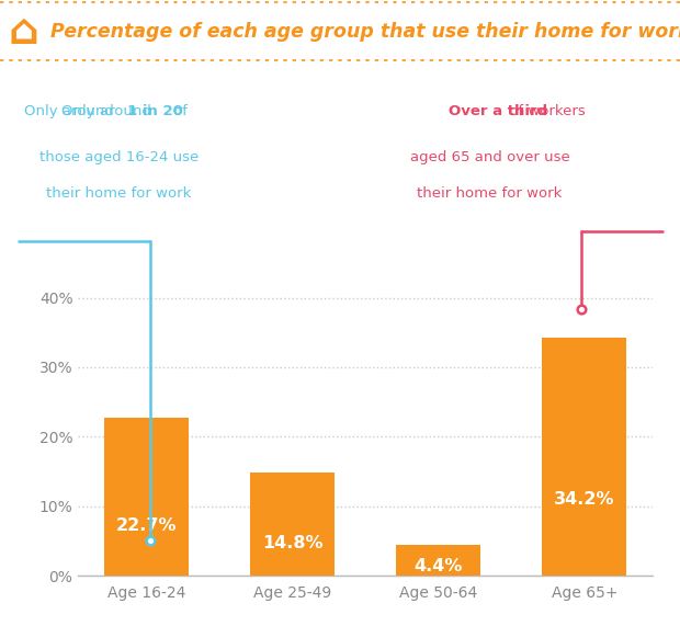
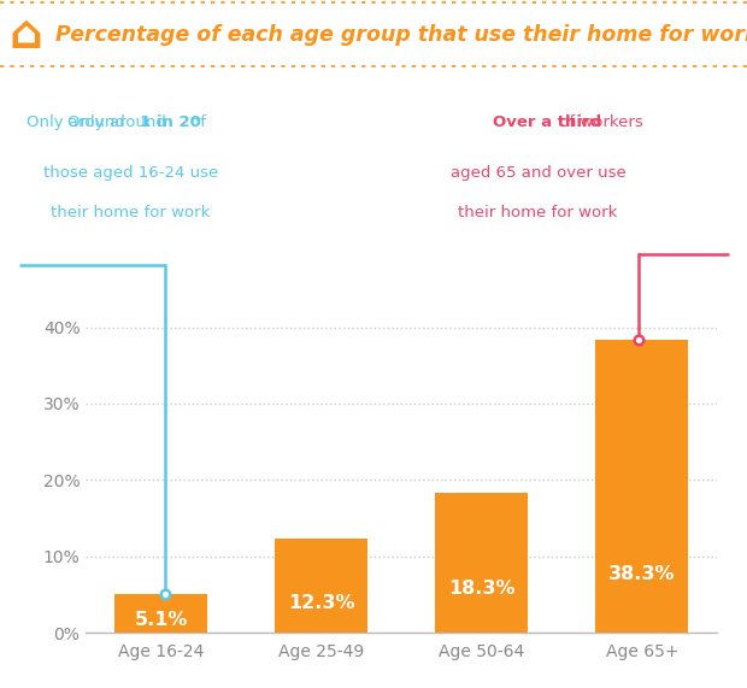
Age 16-24: 22.7% -> 5.1%
Age 25-49: 14.8% -> 12.3%
Age 50-64: 4.4% -> 18.3%
Age 65+: 34.2% -> 38.3%
